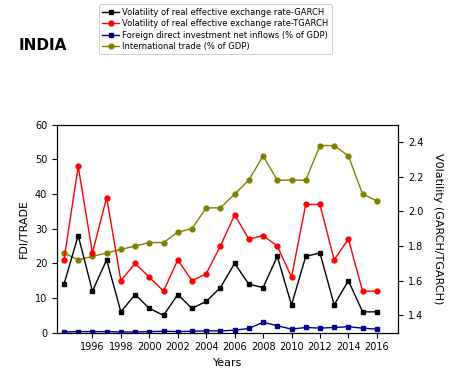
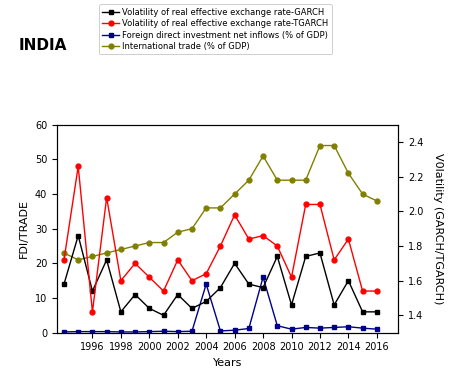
Volatility of real effective exchange rate-TGARCH/1996: 23 -> 6
Foreign direct investment net inflows (% of GDP)/2004: 0.5 -> 14.0
Foreign direct investment net inflows (% of GDP)/2008: 3.0 -> 16.0
International trade (% of GDP)/2014: 51 -> 46
